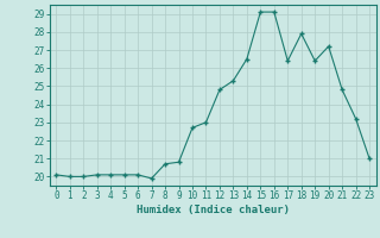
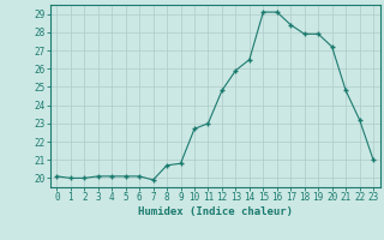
13: 25.3 -> 25.9
17: 26.4 -> 28.4
19: 26.4 -> 27.9
